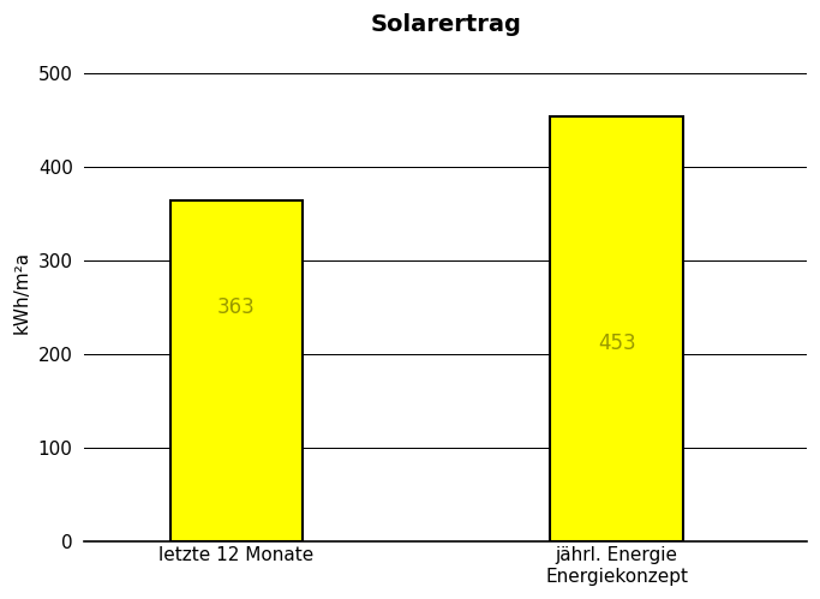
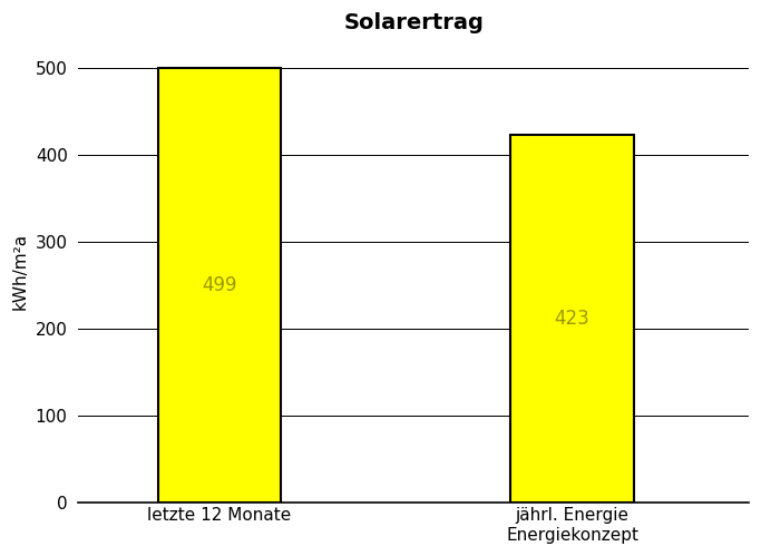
letzte 12 Monate: 363 -> 499
jährl. Energie Energiekonzept: 453 -> 423
